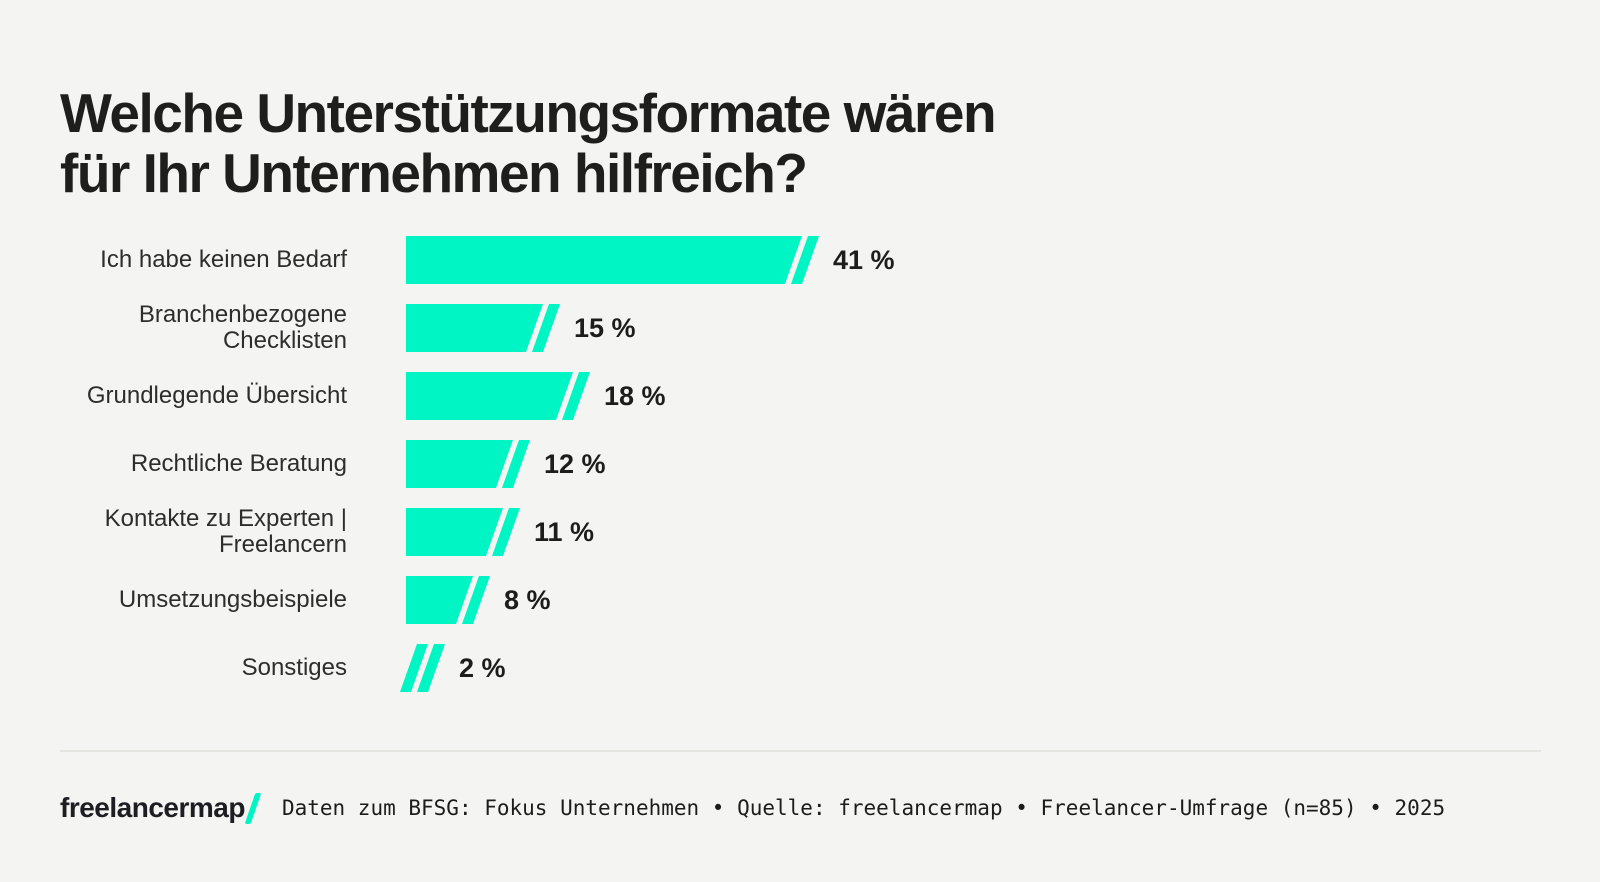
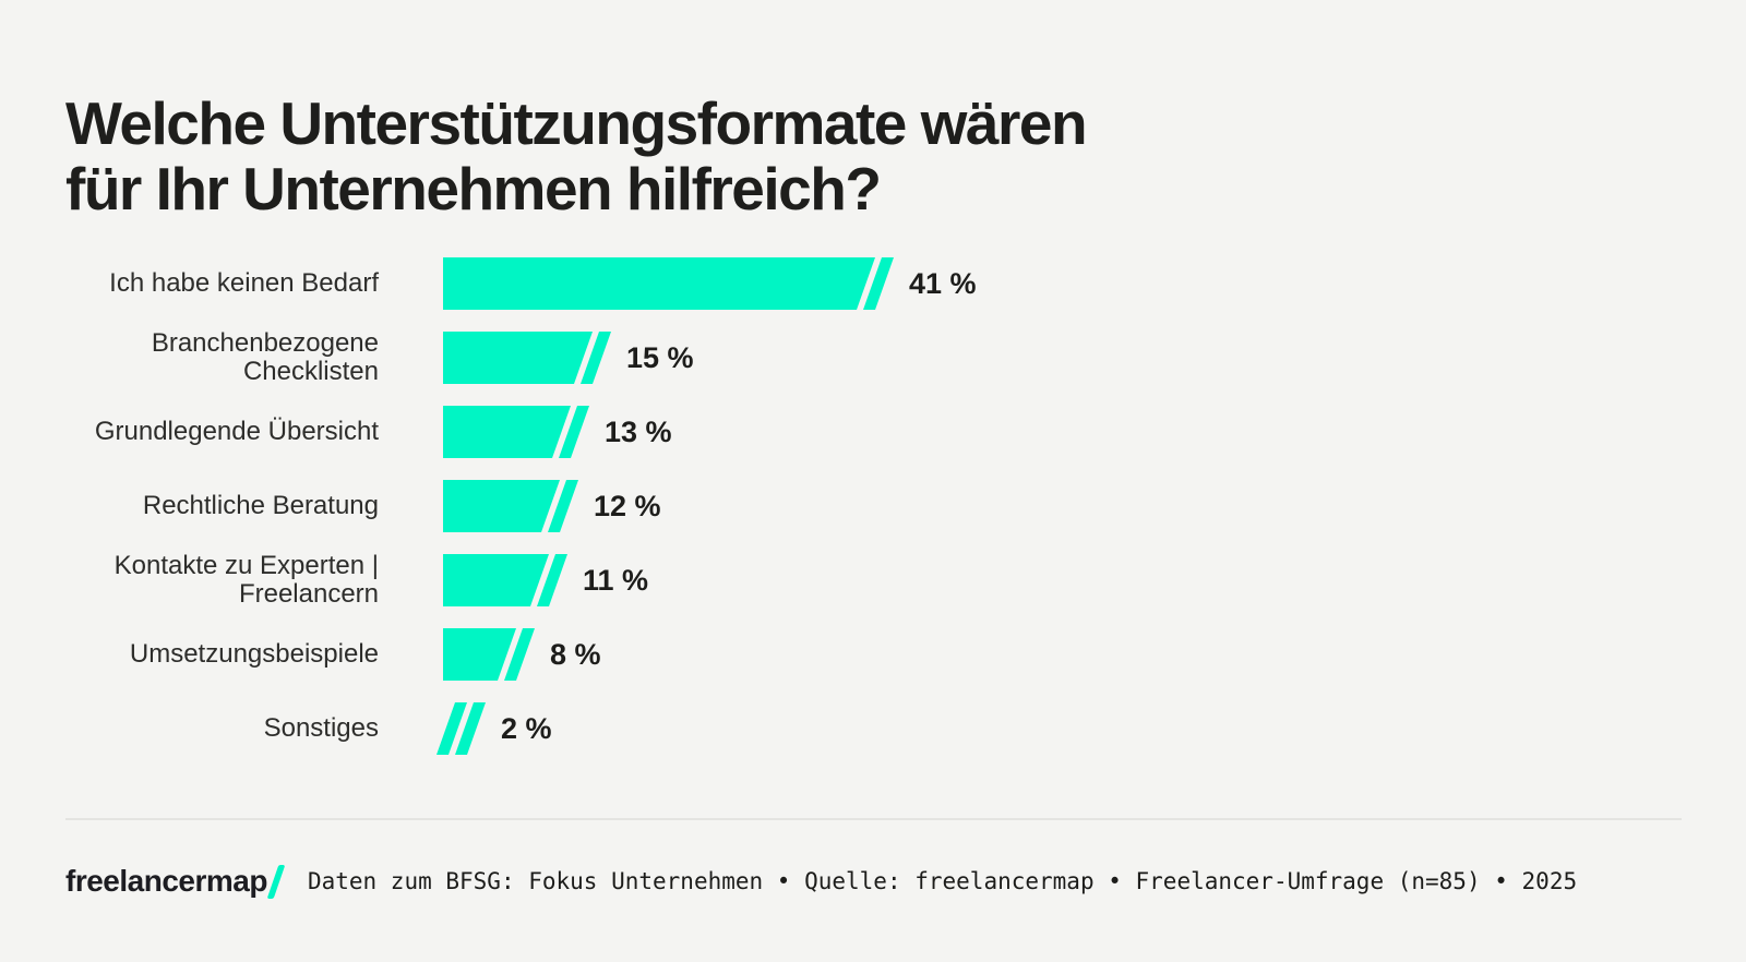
Grundlegende Übersicht: 18 -> 13
